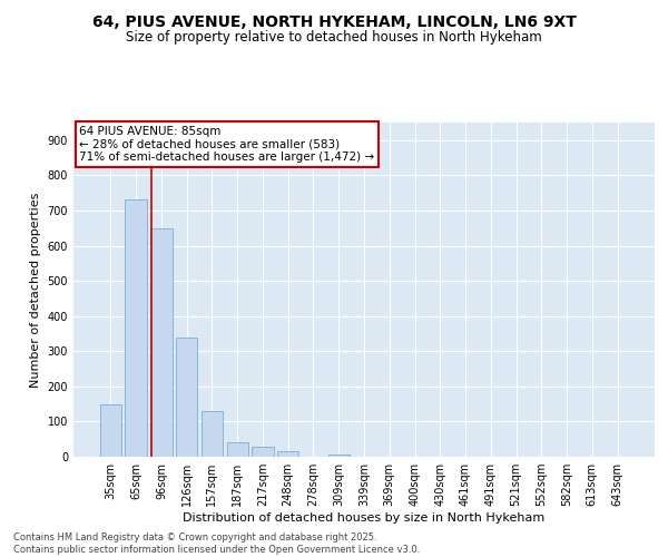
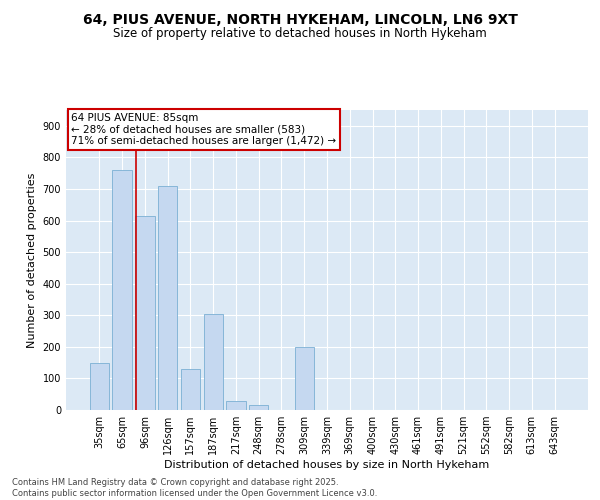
65sqm: 730 -> 760
96sqm: 650 -> 615
126sqm: 340 -> 710
187sqm: 42 -> 305
309sqm: 5 -> 200
